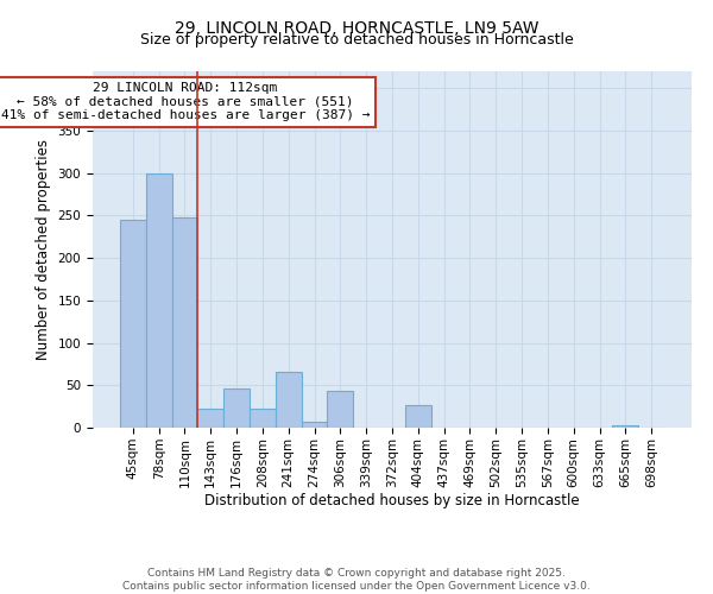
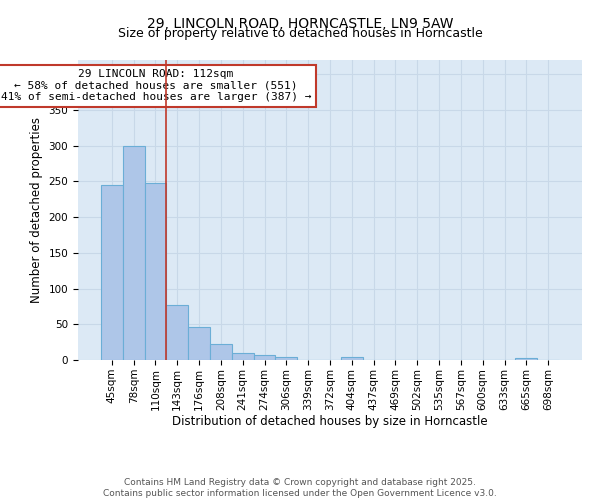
143sqm: 22 -> 77
241sqm: 66 -> 10
306sqm: 44 -> 4
404sqm: 26 -> 4
